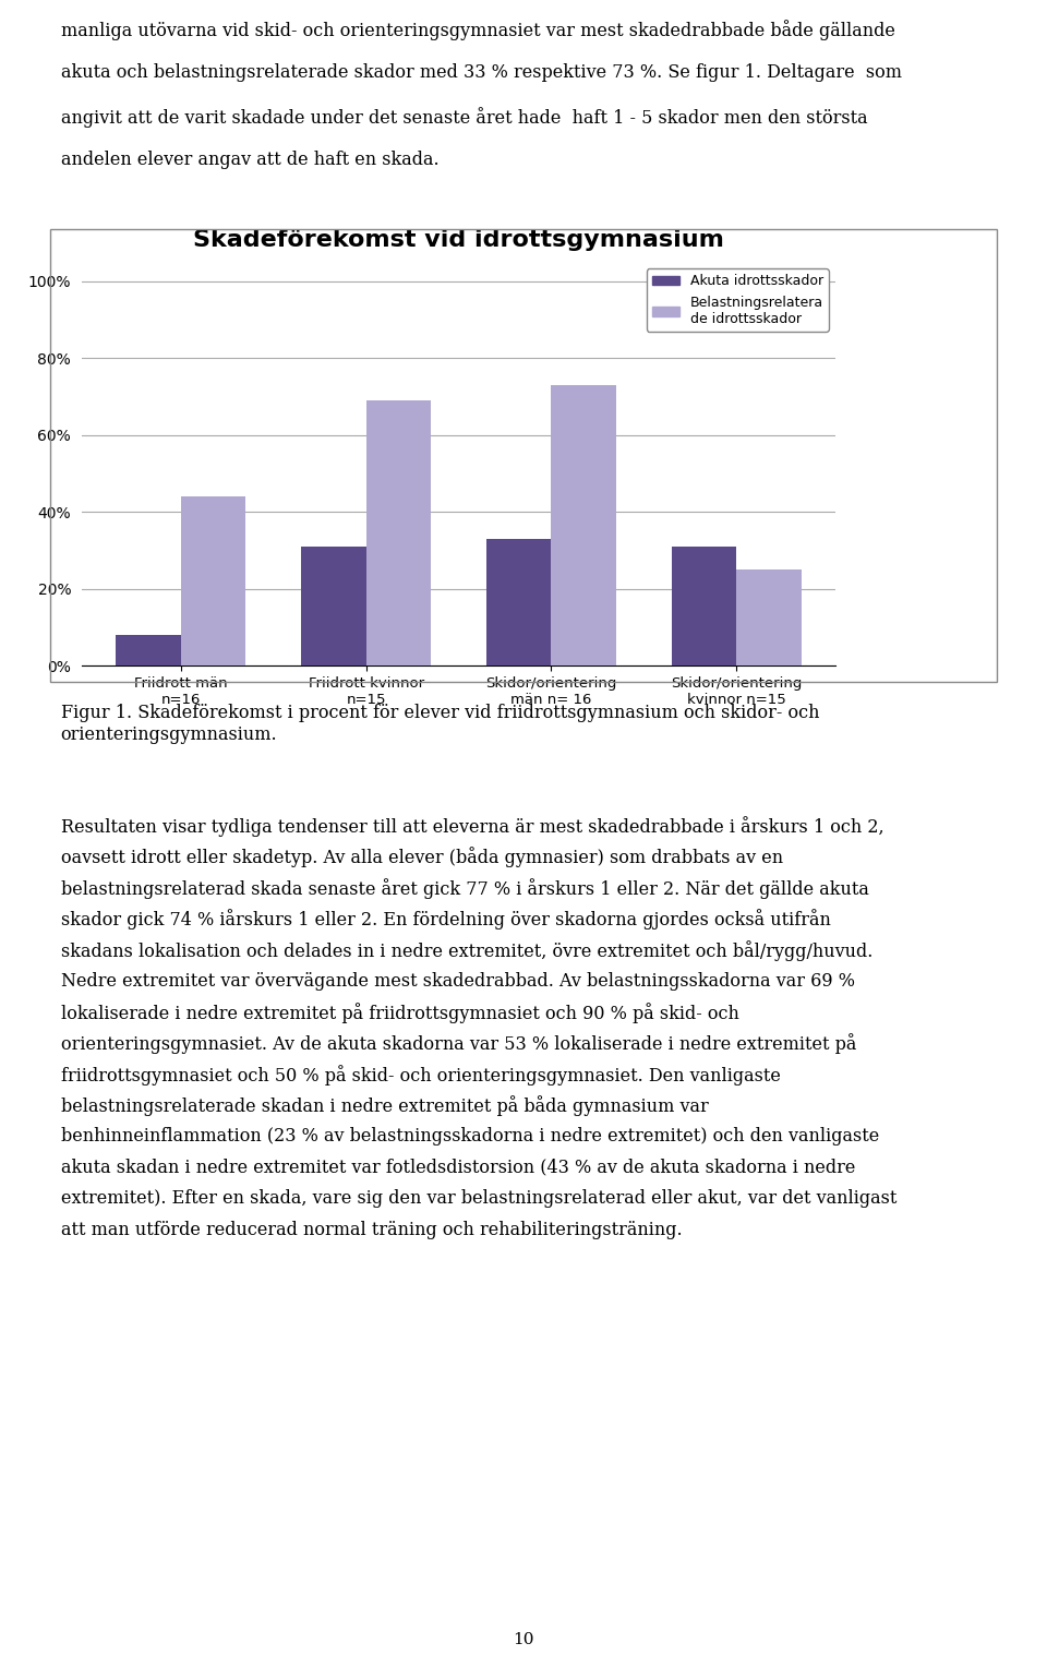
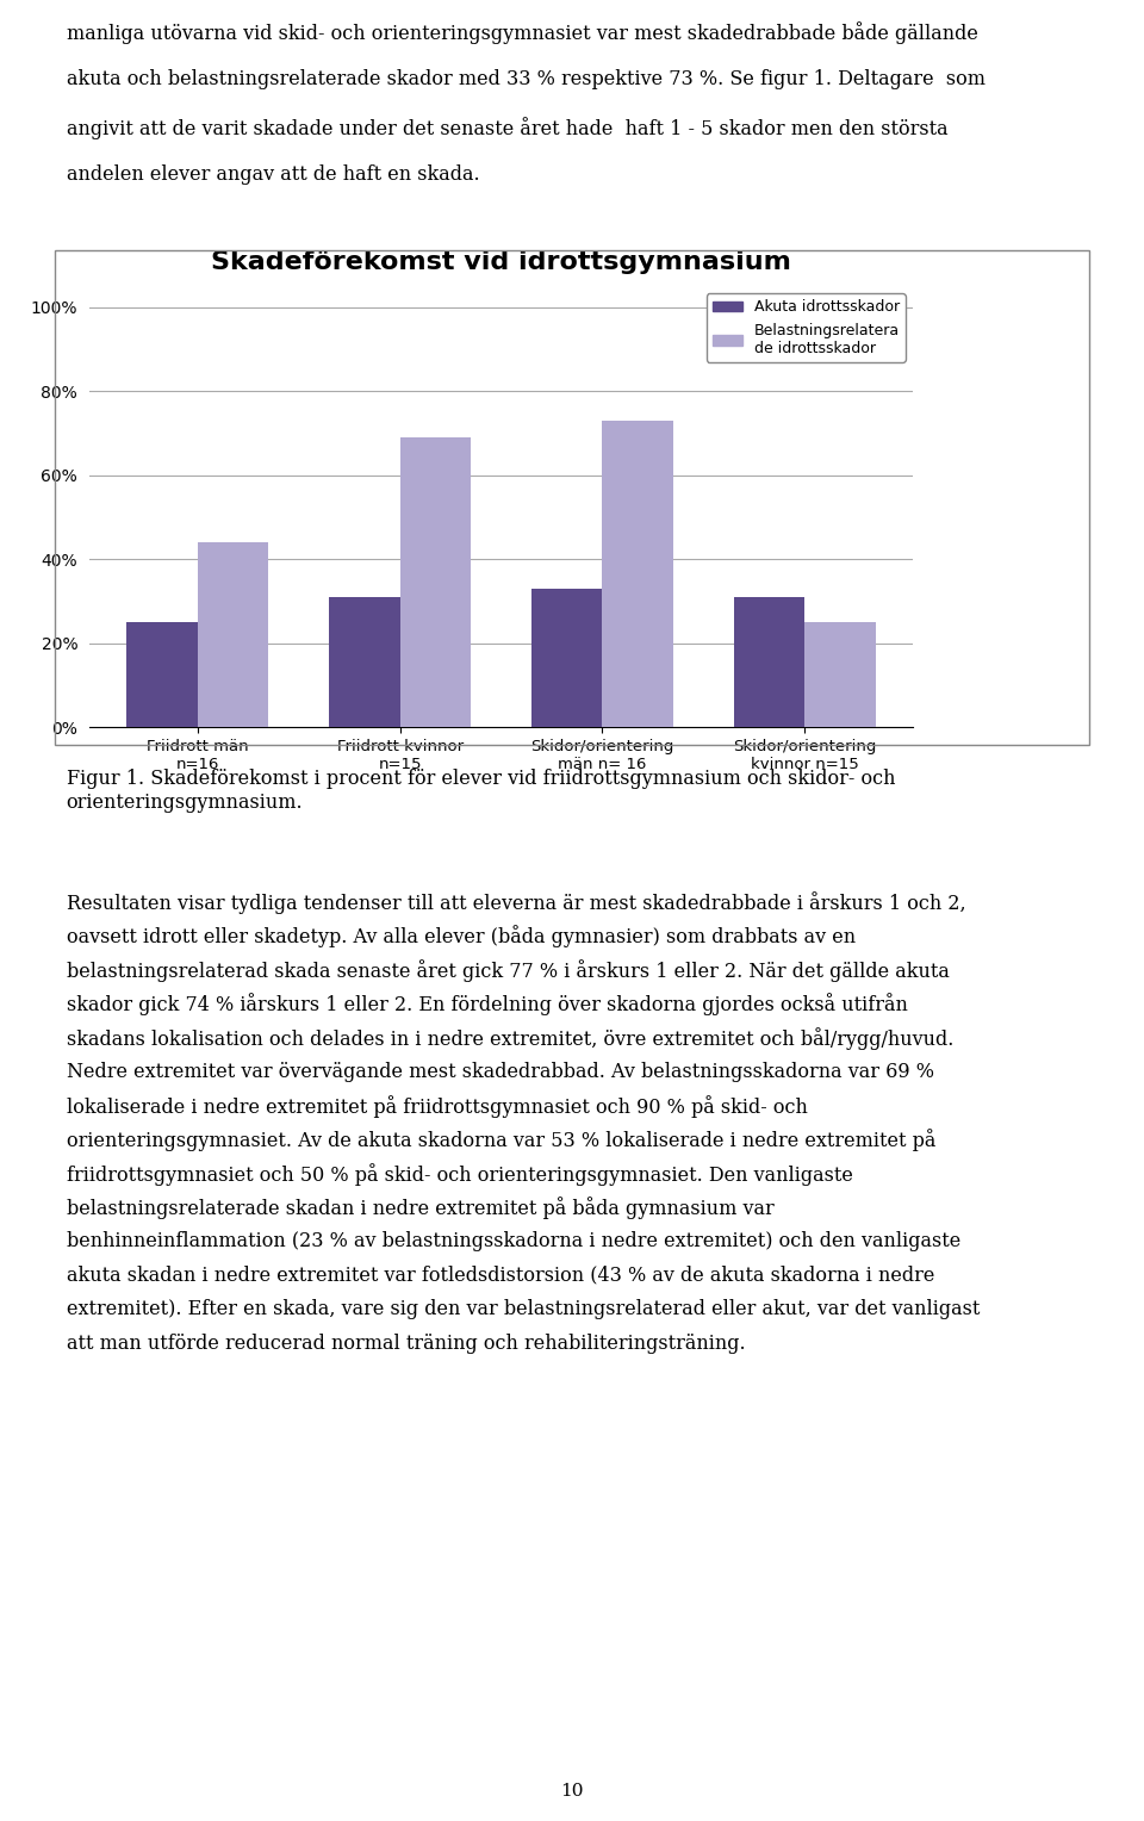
Akuta idrottsskador/Friidrott män n=16: 8% -> 25%
